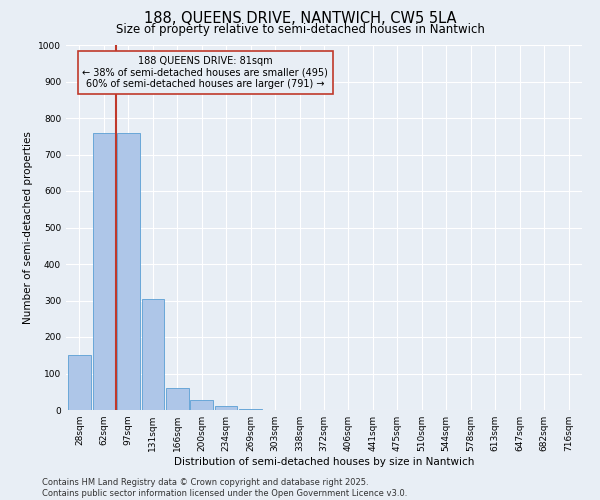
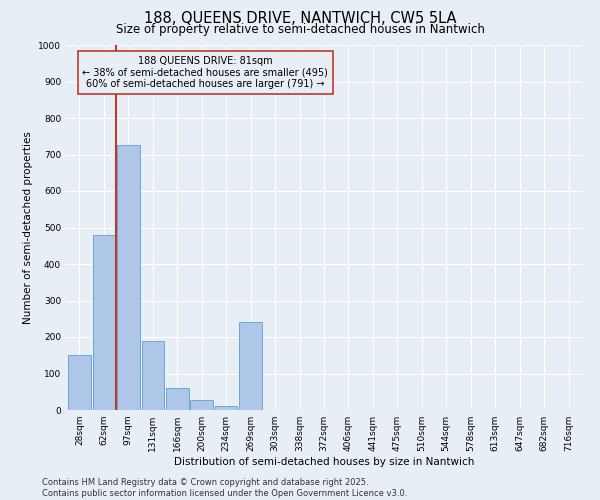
62sqm: 760 -> 480
97sqm: 760 -> 725
131sqm: 305 -> 190
269sqm: 2 -> 240
